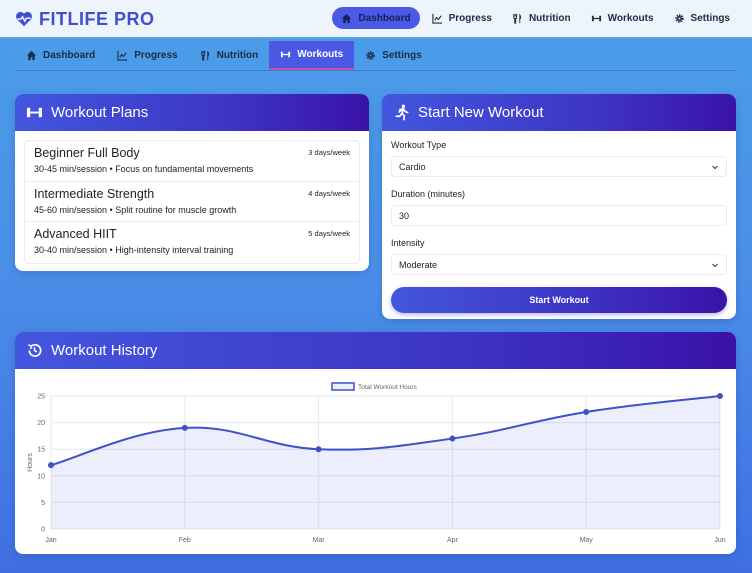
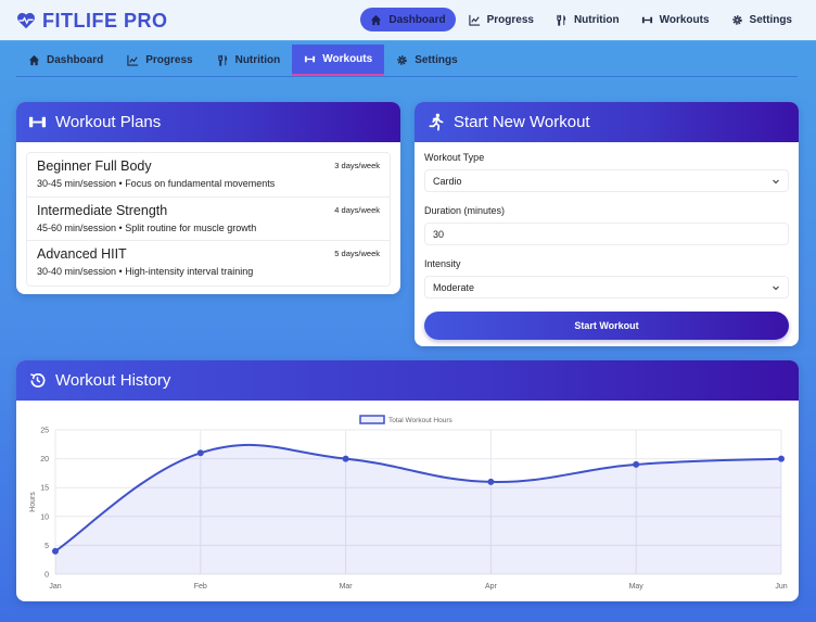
Jan: 12 -> 4
Feb: 19 -> 21
Mar: 15 -> 20
Apr: 17 -> 16
May: 22 -> 19
Jun: 25 -> 20
